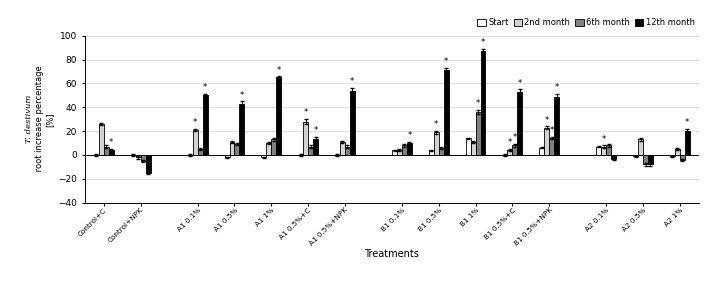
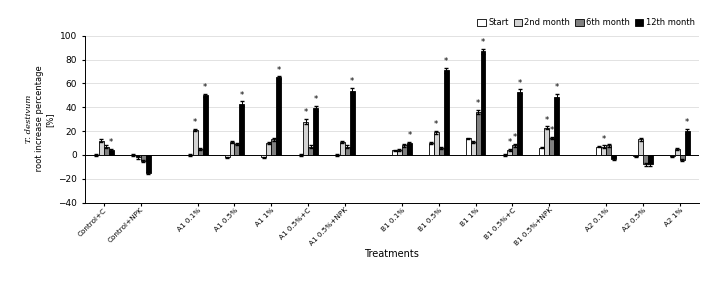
2nd month/Control+C: 26 -> 12
12th month/A1 0.5%+C: 13 -> 39
Start/B1 0.5%: 4 -> 10
